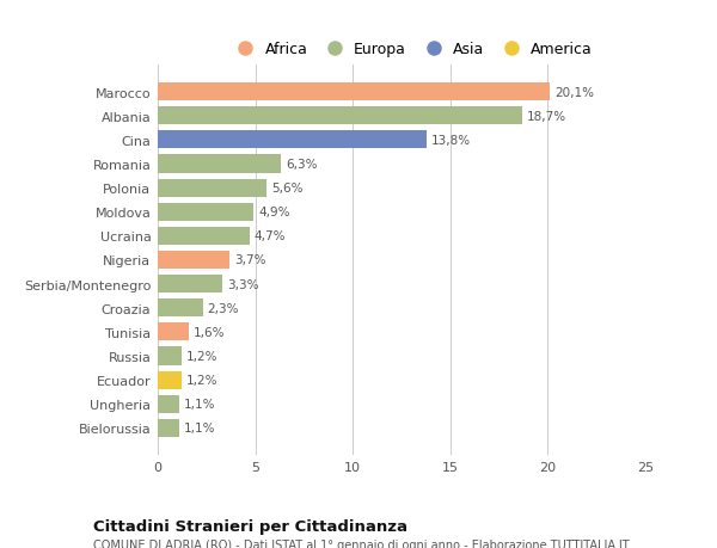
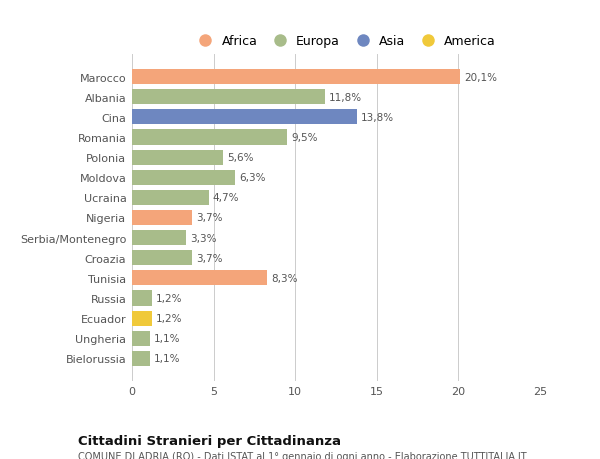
Albania: 18,7% -> 11,8%
Romania: 6,3% -> 9,5%
Moldova: 4,9% -> 6,3%
Croazia: 2,3% -> 3,7%
Tunisia: 1,6% -> 8,3%
